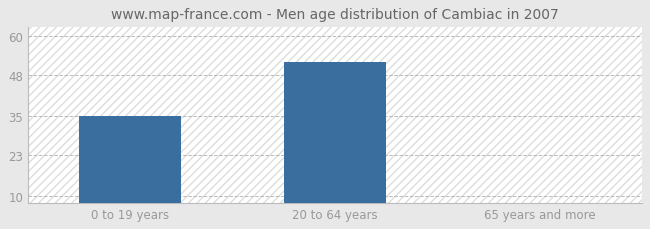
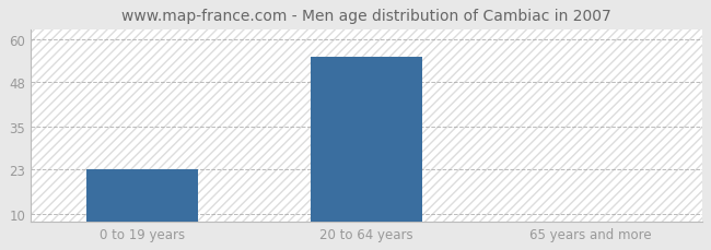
0 to 19 years: 35 -> 23
20 to 64 years: 52 -> 55
